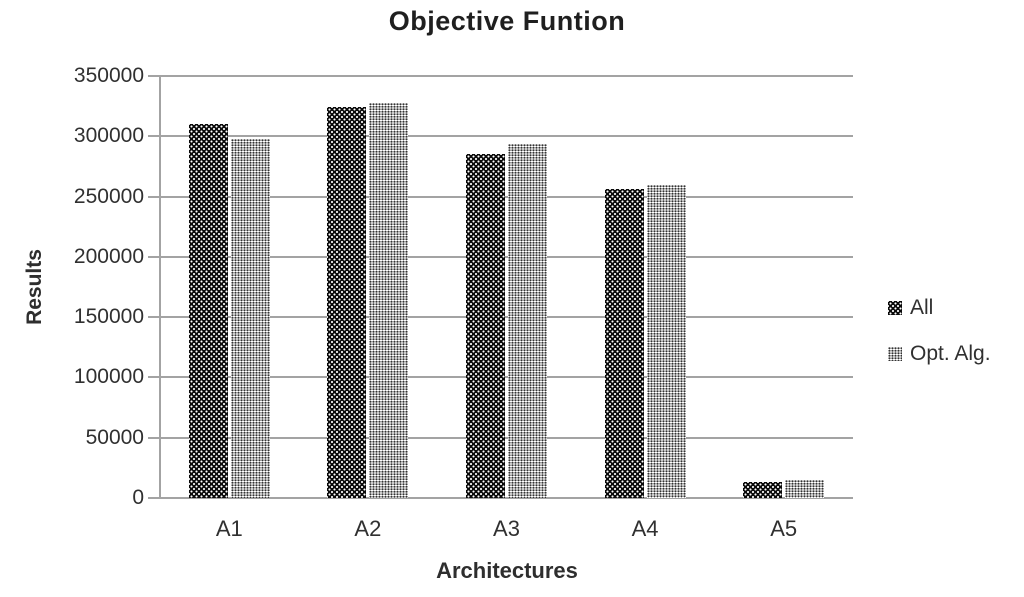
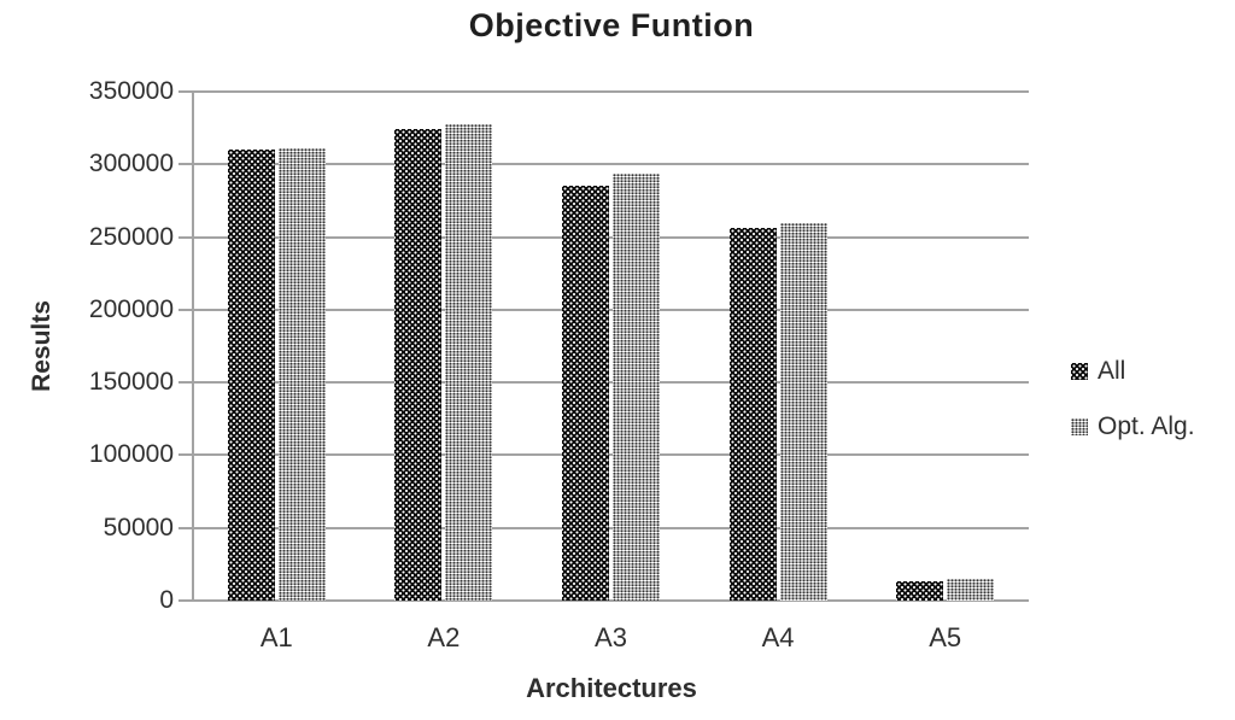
Opt. Alg./A1: 298000 -> 311000
